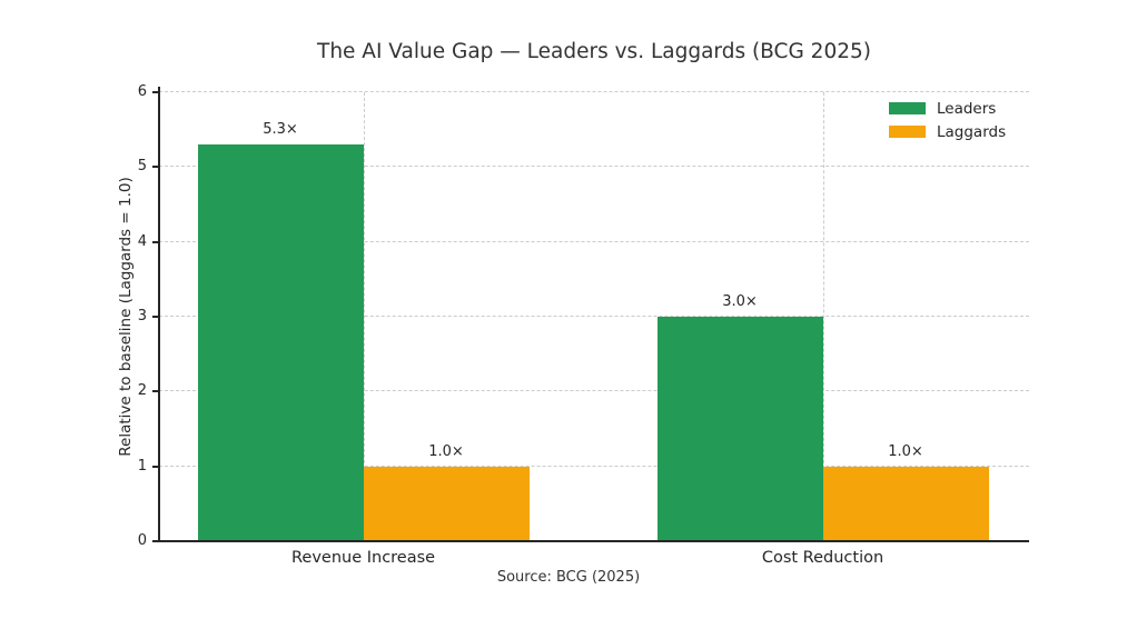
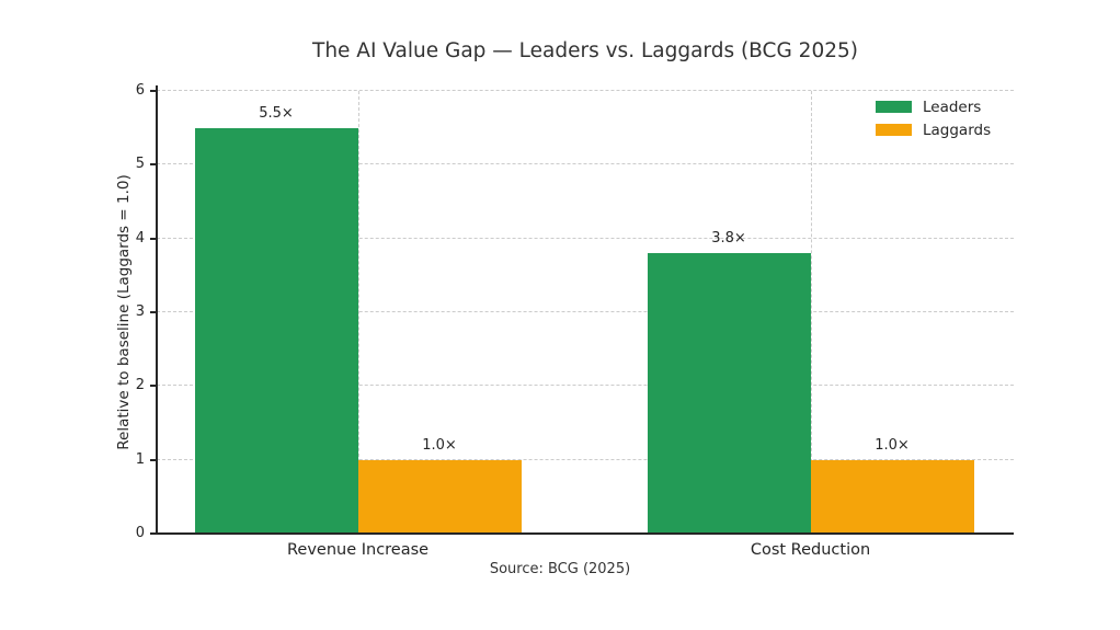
Leaders/Revenue Increase: 5.3 -> 5.5
Leaders/Cost Reduction: 3.0 -> 3.8
